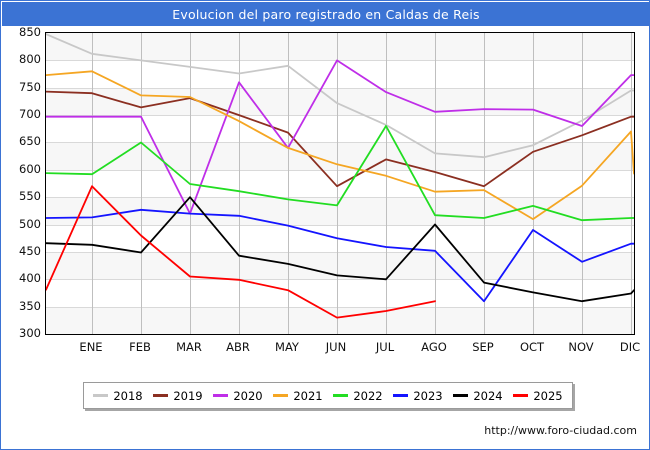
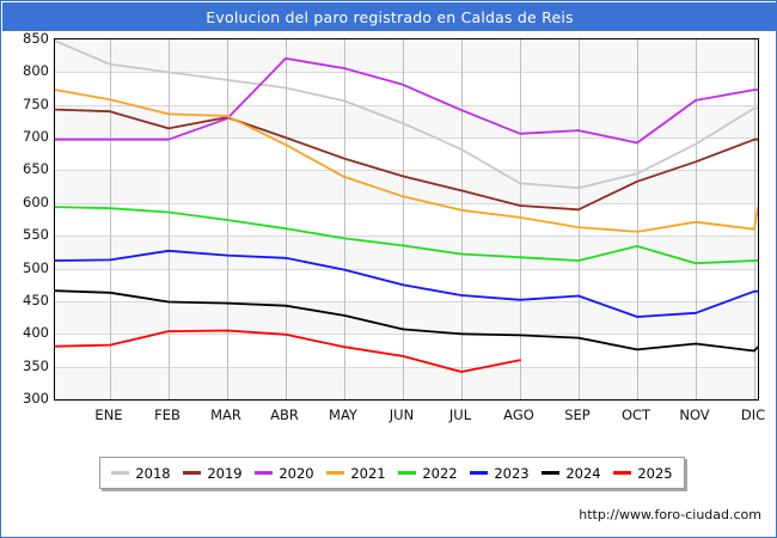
2021/ENE: 780 -> 760
2025/ENE: 570 -> 380
2022/FEB: 650 -> 590
2025/FEB: 480 -> 400
2020/MAR: 520 -> 730
2024/MAR: 550 -> 450
2020/ABR: 760 -> 820
2018/MAY: 790 -> 760
2020/MAY: 640 -> 810
2019/JUN: 570 -> 640
2020/JUN: 800 -> 780
2025/JUN: 330 -> 370
2022/JUL: 680 -> 520
2021/AGO: 560 -> 580
2024/AGO: 500 -> 400
2019/SEP: 570 -> 590
2023/SEP: 360 -> 460
2020/OCT: 710 -> 690
2021/OCT: 510 -> 560
2023/OCT: 490 -> 430
2020/NOV: 680 -> 760
2024/NOV: 360 -> 380
2021/DIC: 670 -> 560
